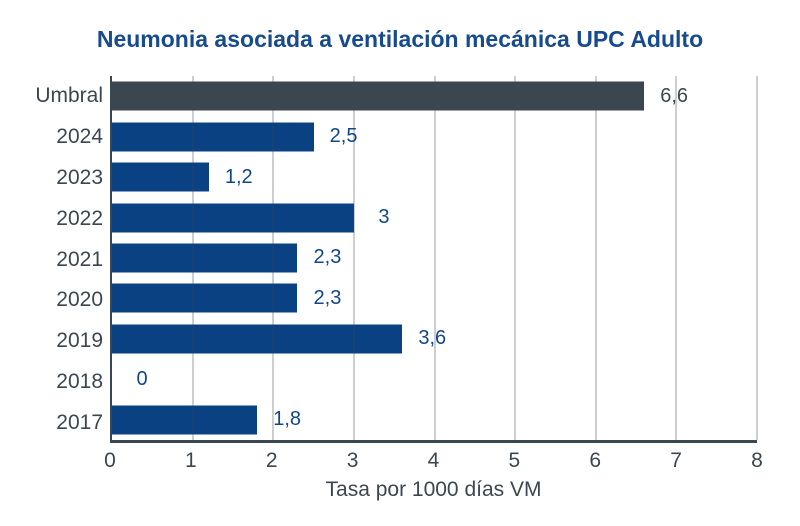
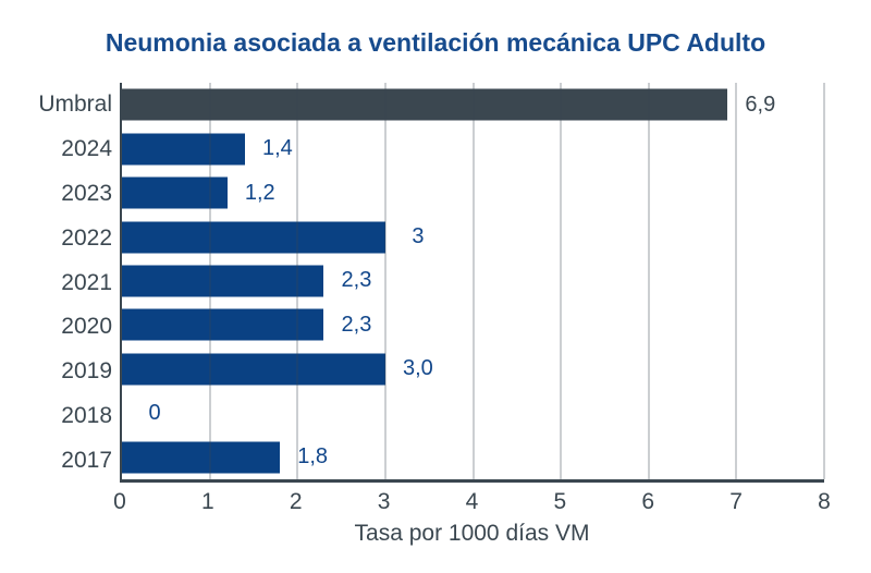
Umbral: 6,6 -> 6,9
2024: 2,5 -> 1,4
2019: 3,6 -> 3,0
